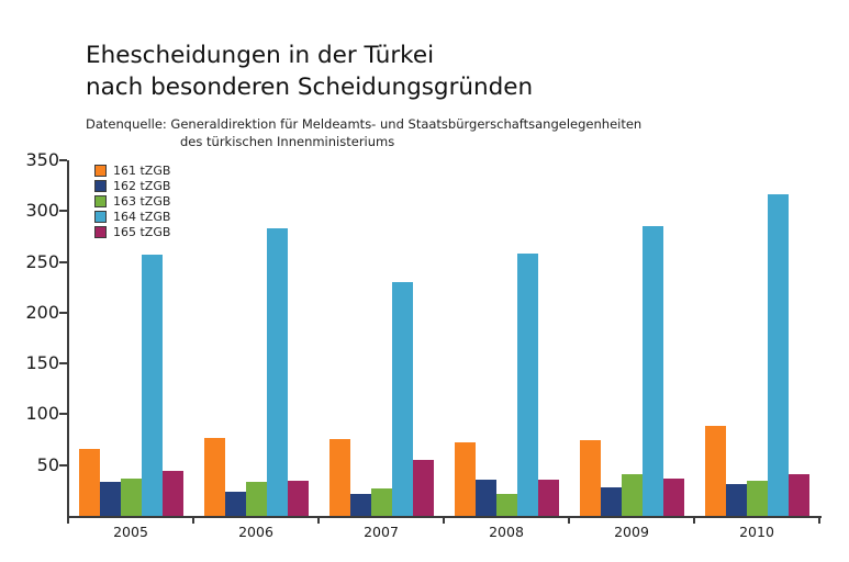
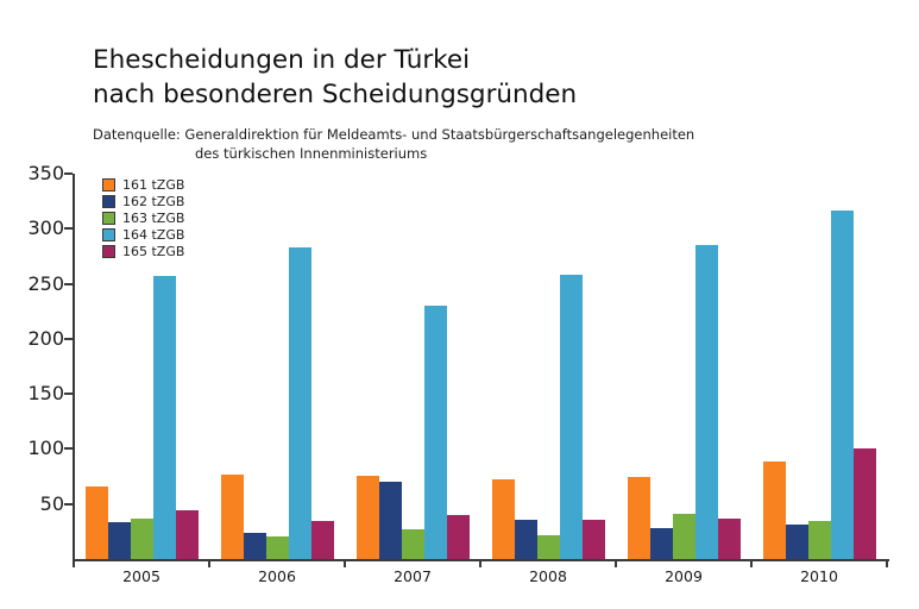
163 tZGB/2006: 30 -> 20
162 tZGB/2007: 20 -> 70
165 tZGB/2007: 60 -> 40
165 tZGB/2010: 40 -> 100
